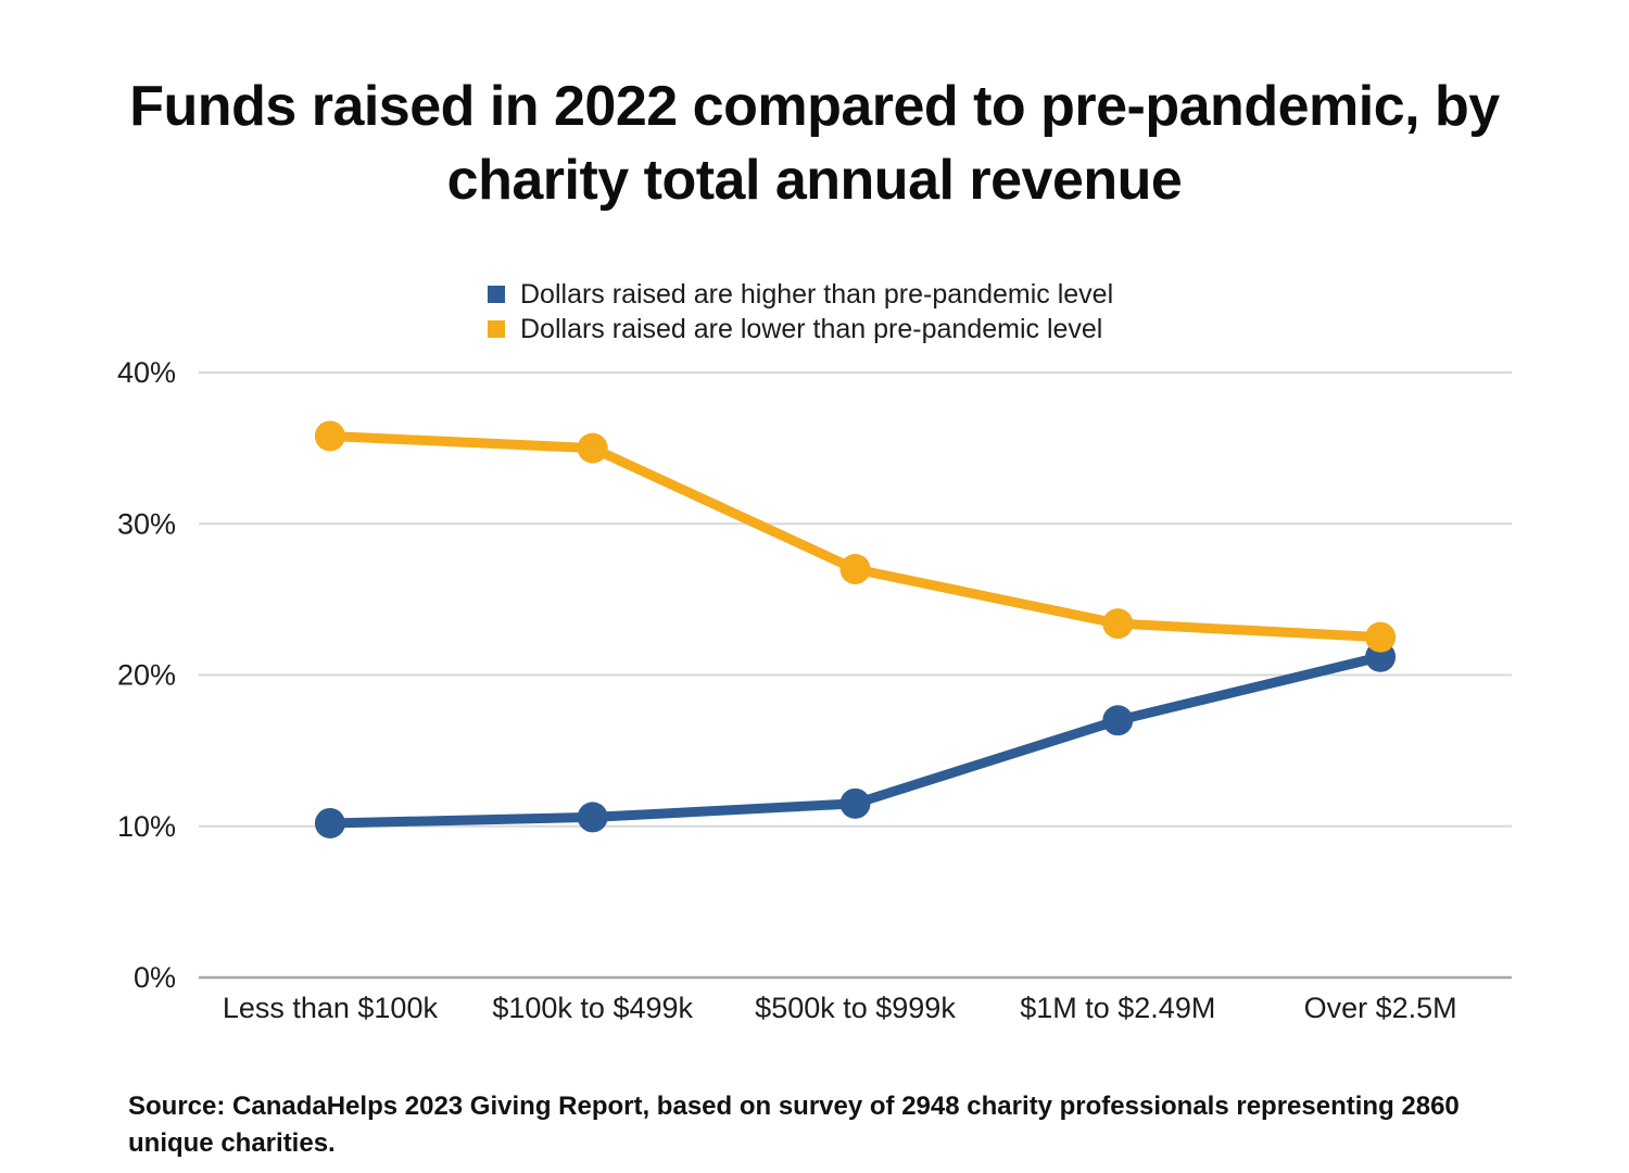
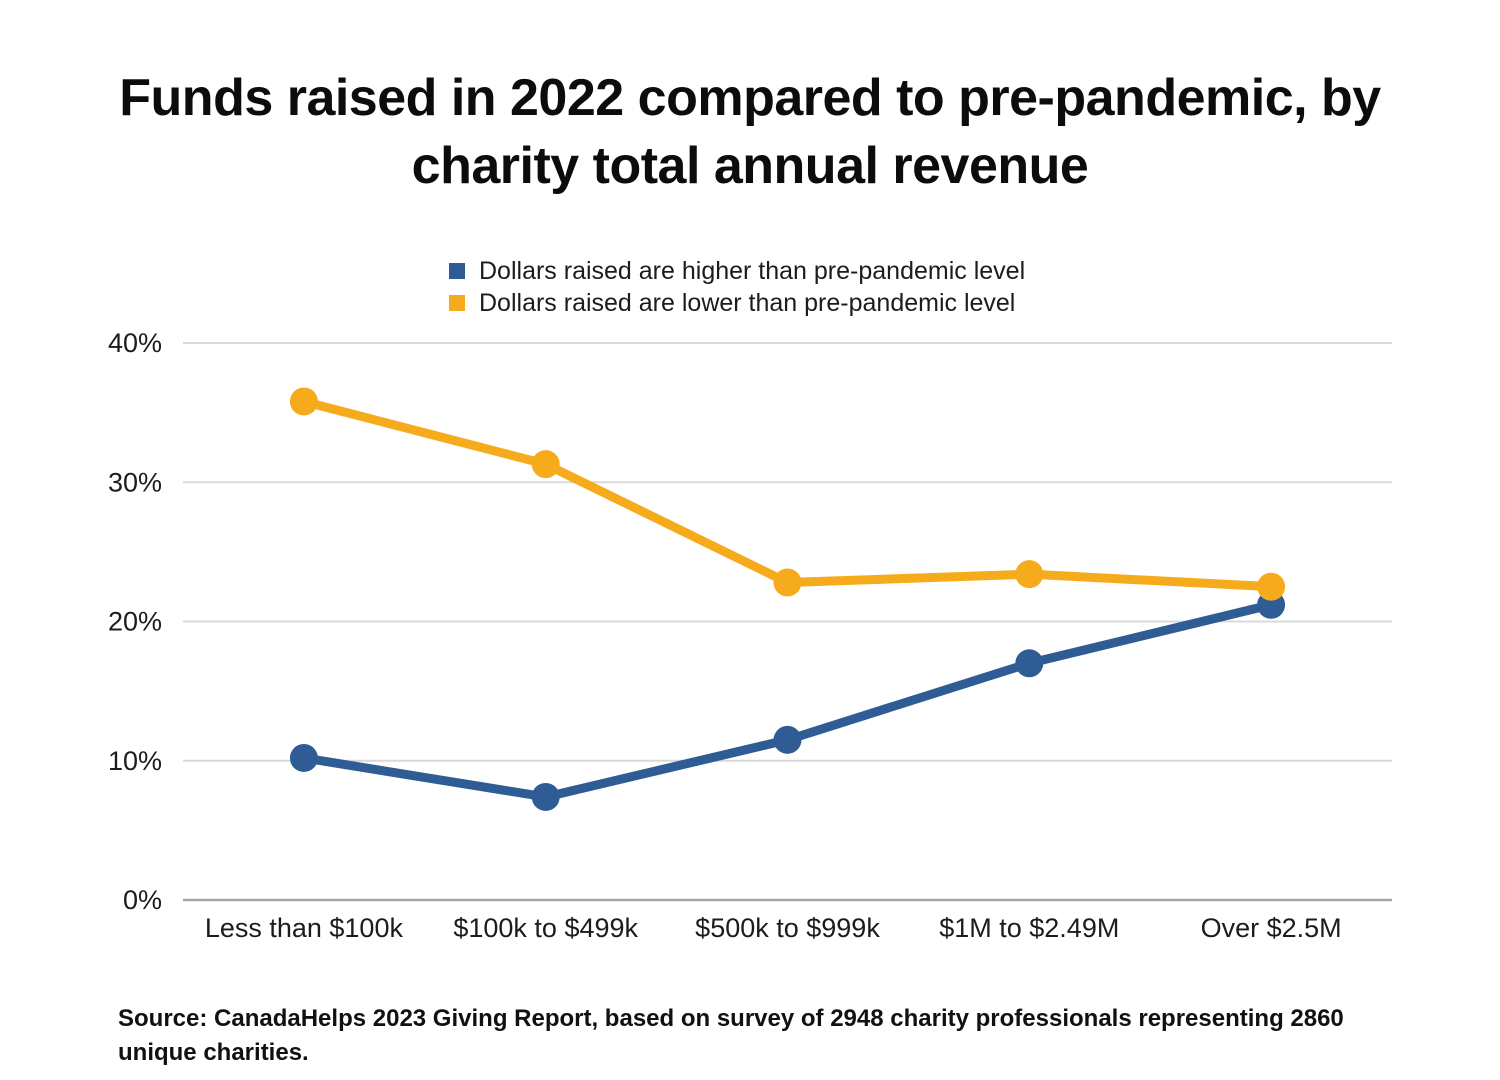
Dollars raised are higher than pre-pandemic level/$100k to $499k: 10.6% -> 7.4%
Dollars raised are lower than pre-pandemic level/$100k to $499k: 35.0% -> 31.3%
Dollars raised are lower than pre-pandemic level/$500k to $999k: 27.0% -> 22.8%
